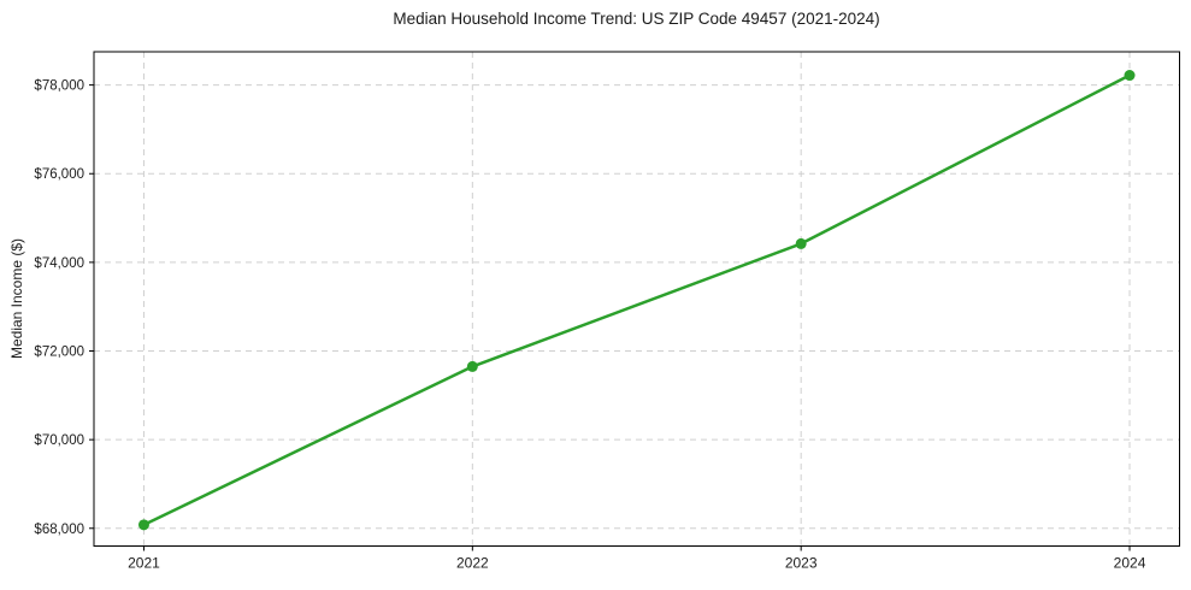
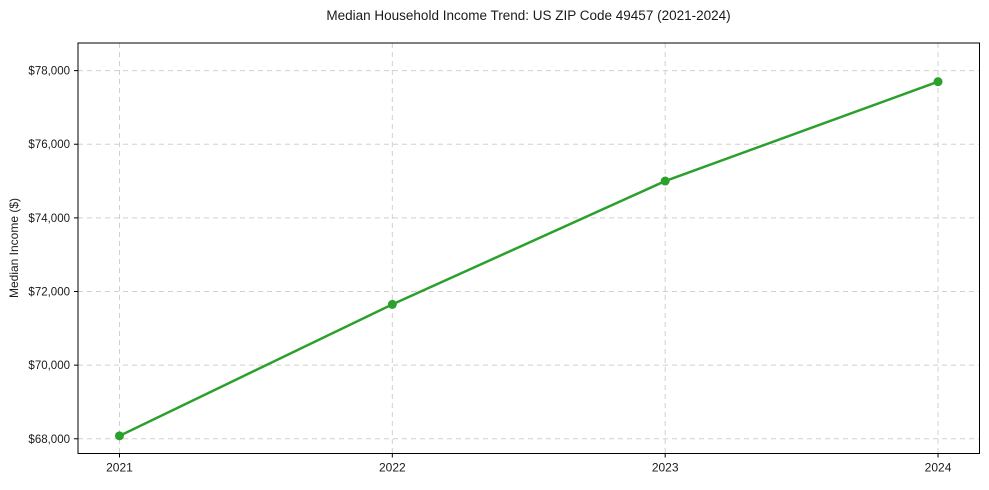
2023: $74400 -> $75000
2024: $78200 -> $77700
